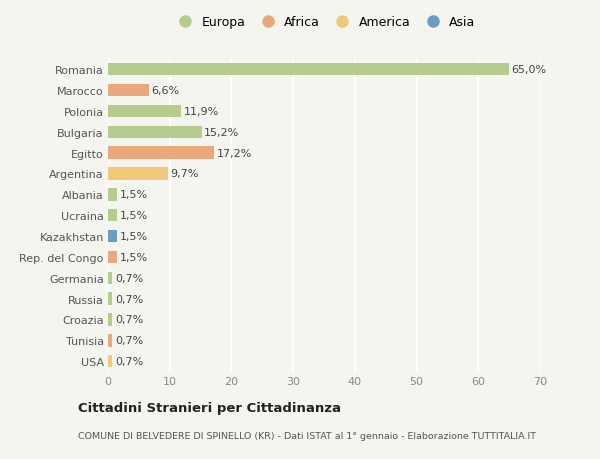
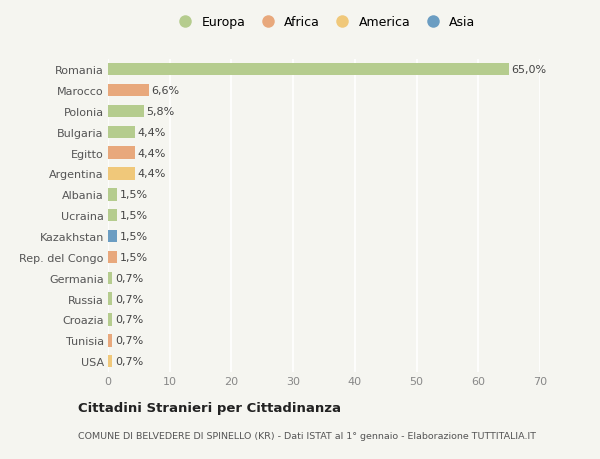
Polonia: 11,9% -> 5,8%
Bulgaria: 15,2% -> 4,4%
Egitto: 17,2% -> 4,4%
Argentina: 9,7% -> 4,4%
